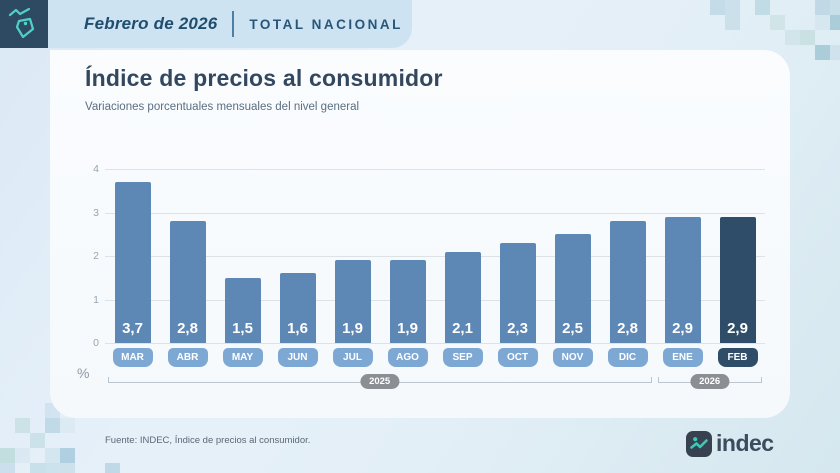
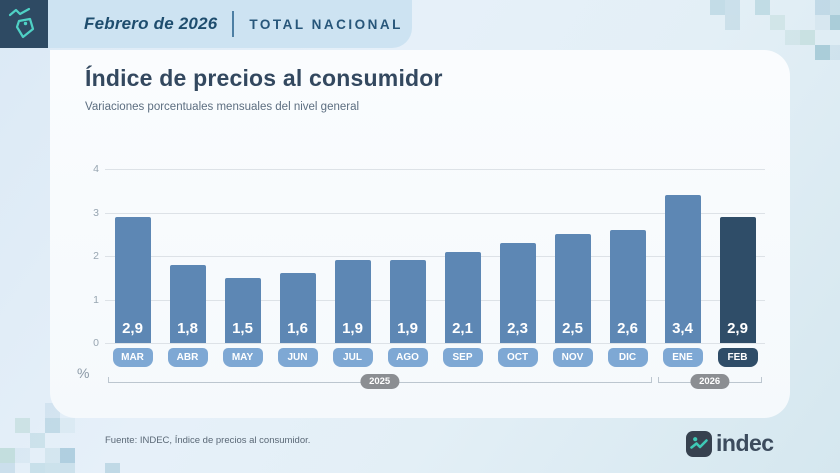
MAR: 3,7 -> 2,9
ABR: 2,8 -> 1,8
DIC: 2,8 -> 2,6
ENE: 2,9 -> 3,4
